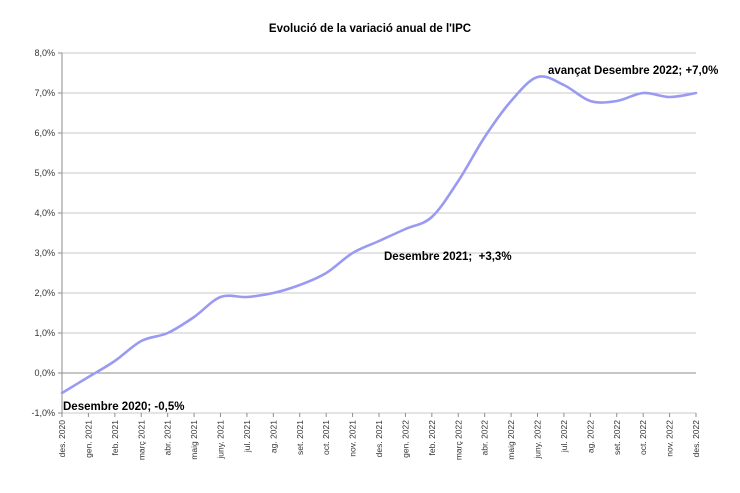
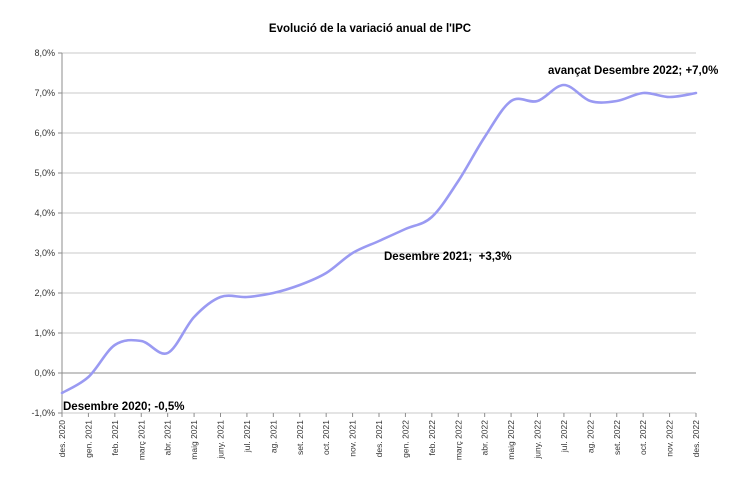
feb. 2021: 0,3% -> 0,7%
abr. 2021: 1,0% -> 0,5%
juny. 2022: 7,4% -> 6,8%
